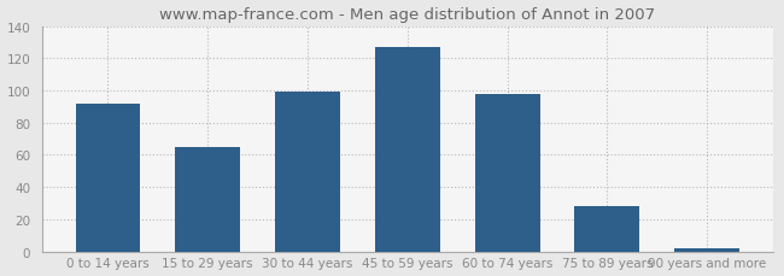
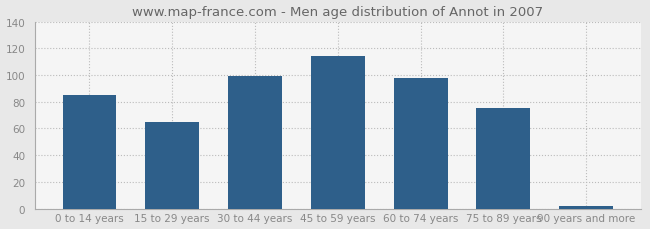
0 to 14 years: 92 -> 85
45 to 59 years: 127 -> 114
75 to 89 years: 28 -> 75
